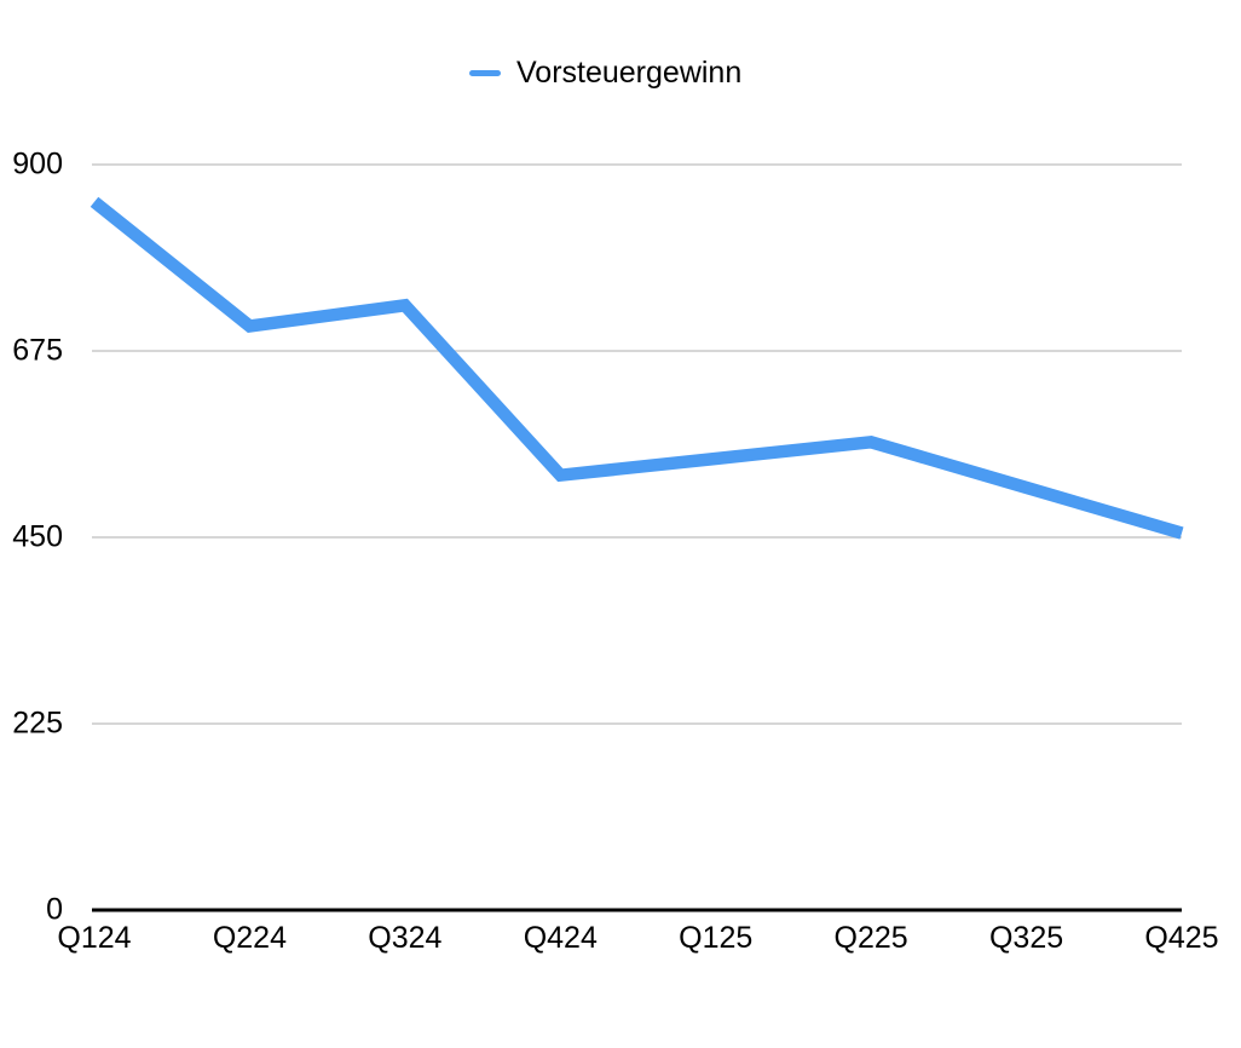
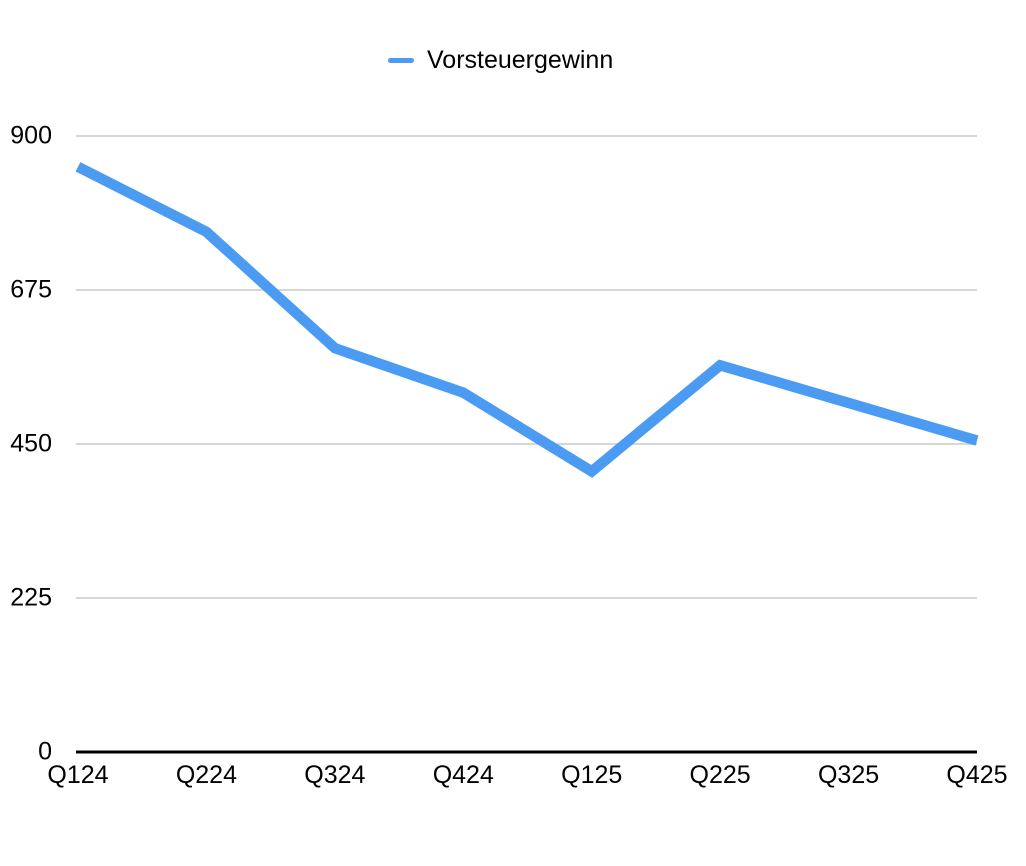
Q224: 700 -> 760
Q324: 730 -> 590
Q125: 540 -> 410
